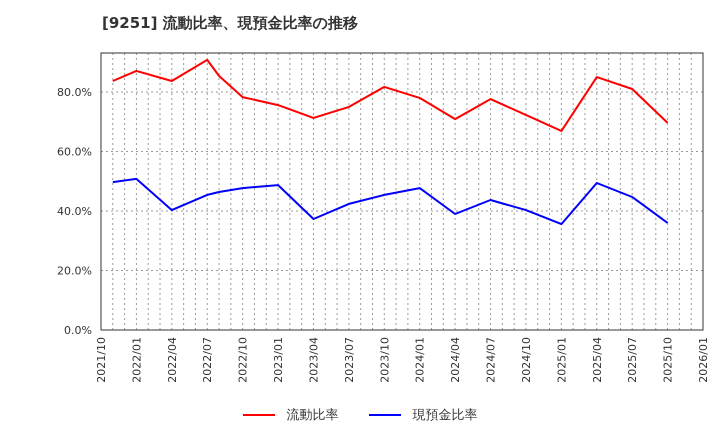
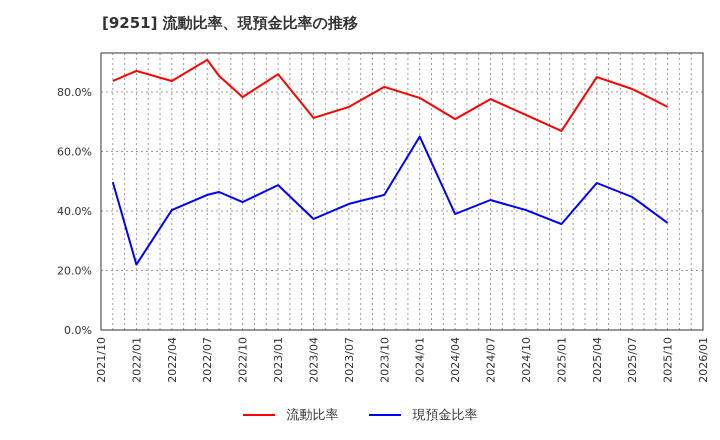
現預金比率/2022/01: 51% -> 22%
現預金比率/2022/10: 48% -> 43%
流動比率/2023/01: 76% -> 86%
現預金比率/2024/01: 48% -> 65%
流動比率/2025/10: 70% -> 75%
